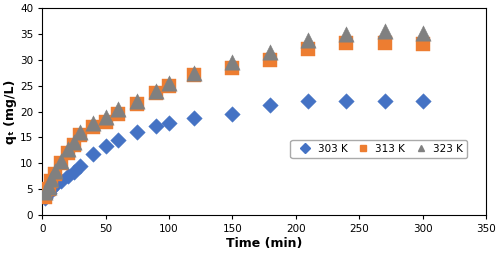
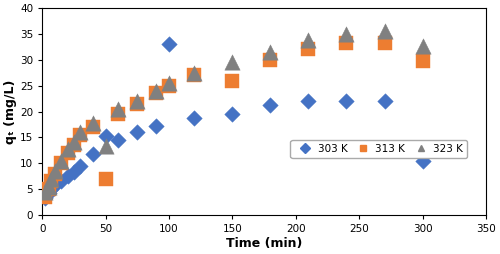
303 K/50: 13.3 -> 15.2
313 K/50: 18.0 -> 7.0
323 K/50: 19.0 -> 13.4
303 K/100: 17.8 -> 33.0
313 K/150: 28.5 -> 26.0
303 K/300: 22.0 -> 10.4
313 K/300: 33.0 -> 29.8
323 K/300: 35.2 -> 32.6
